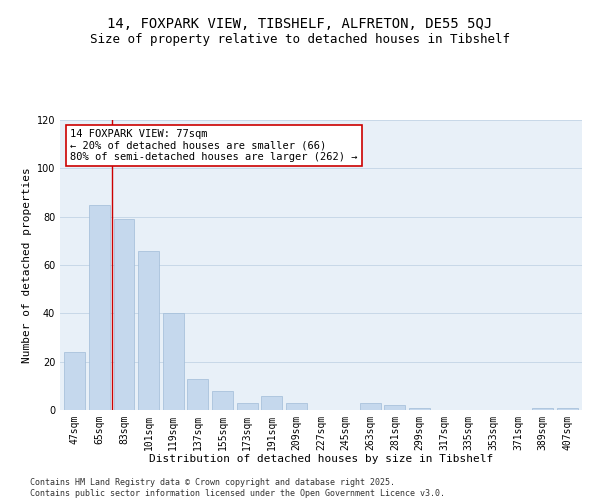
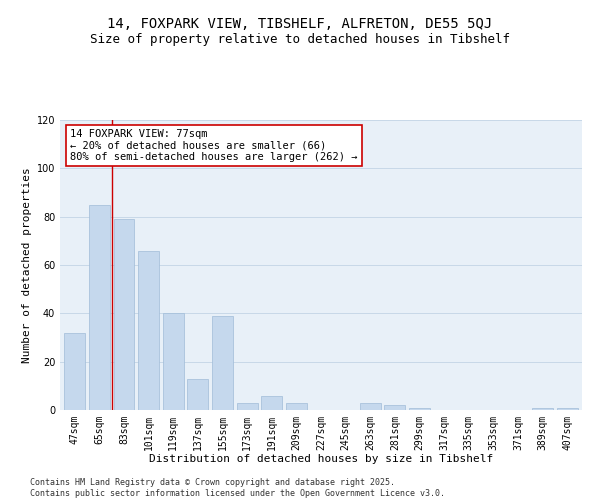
47sqm: 24 -> 32
155sqm: 8 -> 39
